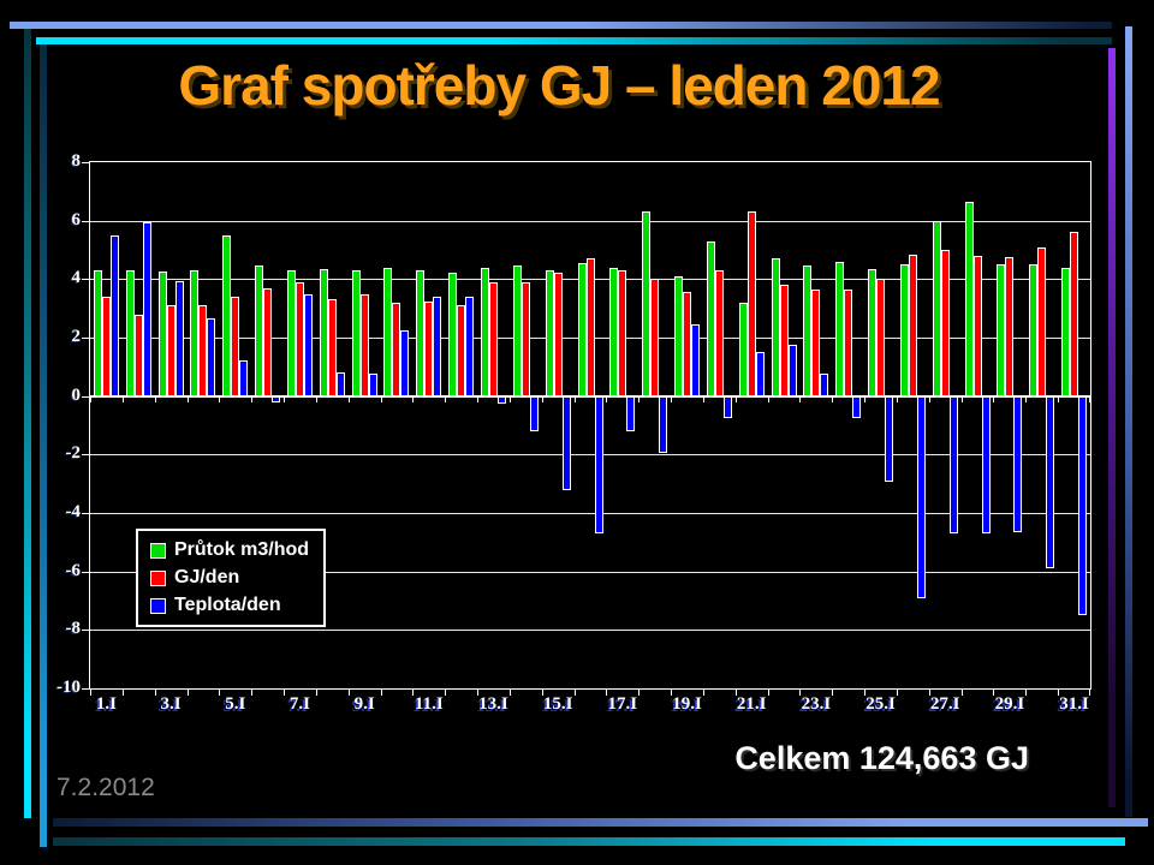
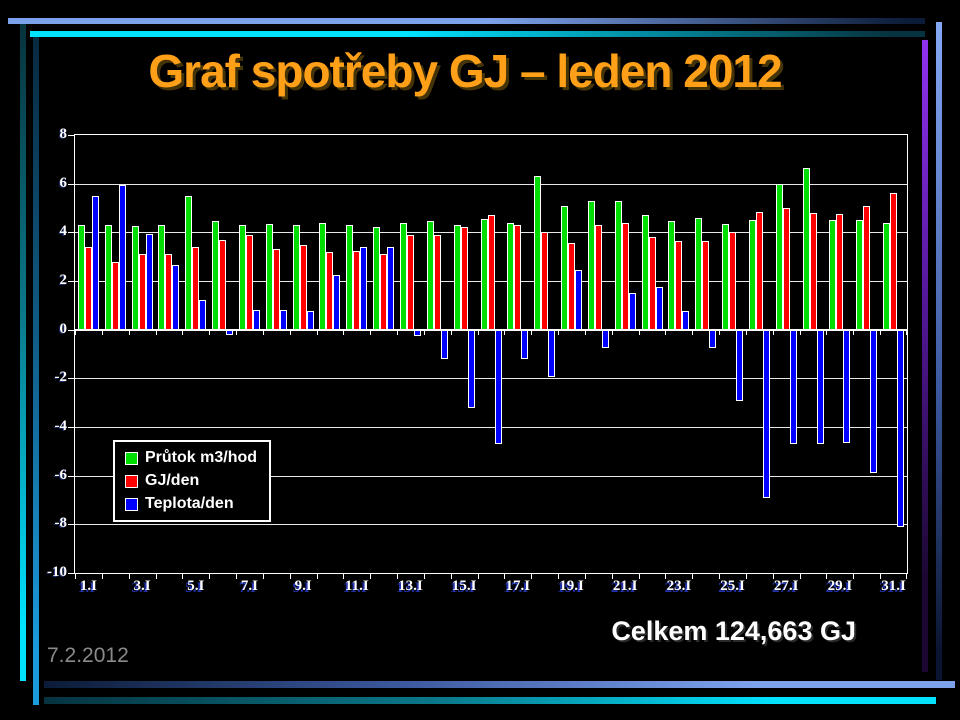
Teplota/den/7.I: 3.5 -> 0.8
Průtok m3/hod/19.I: 4.1 -> 5.1
Průtok m3/hod/21.I: 3.2 -> 5.3
GJ/den/21.I: 6.3 -> 4.4
Teplota/den/31.I: -7.5 -> -8.1
